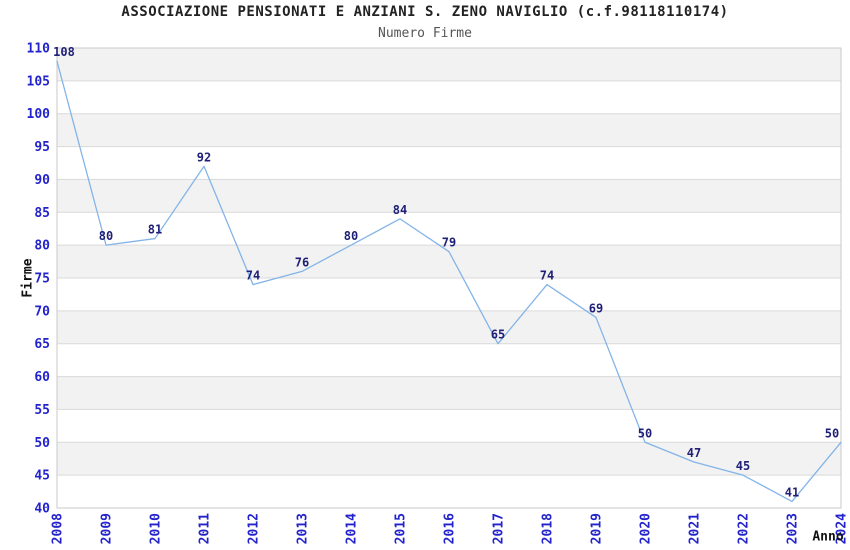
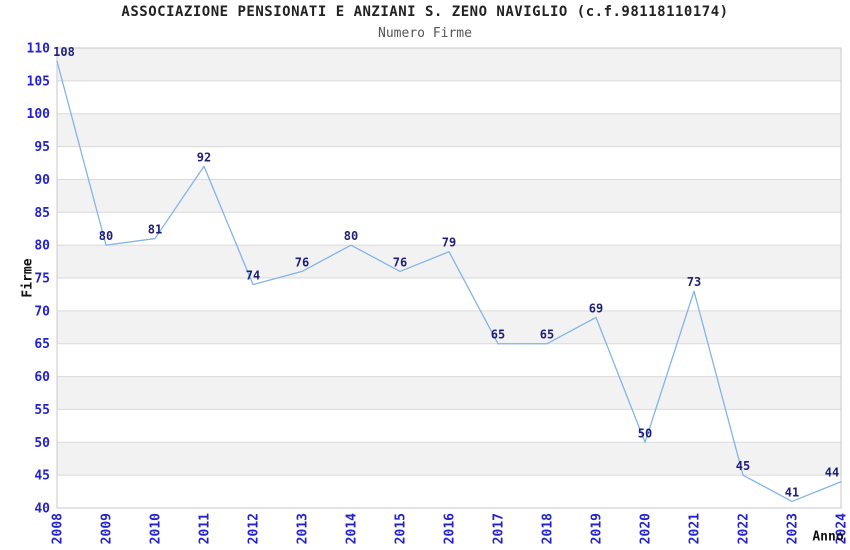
2015: 84 -> 76
2018: 74 -> 65
2021: 47 -> 73
2024: 50 -> 44
